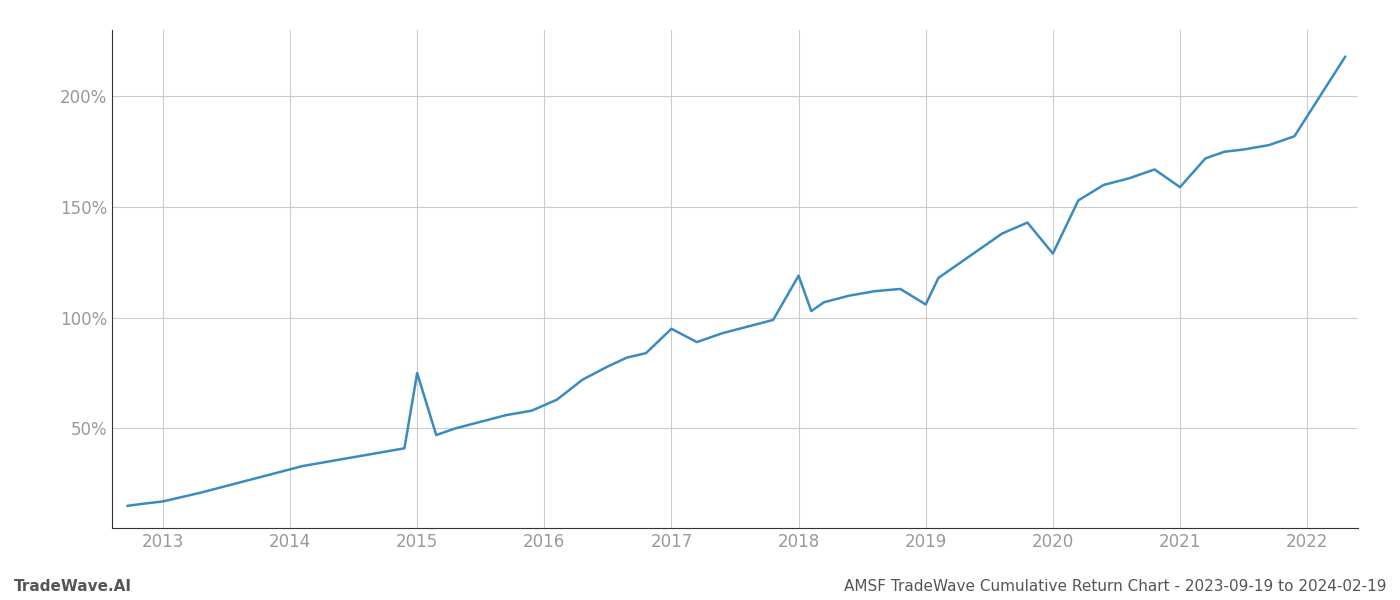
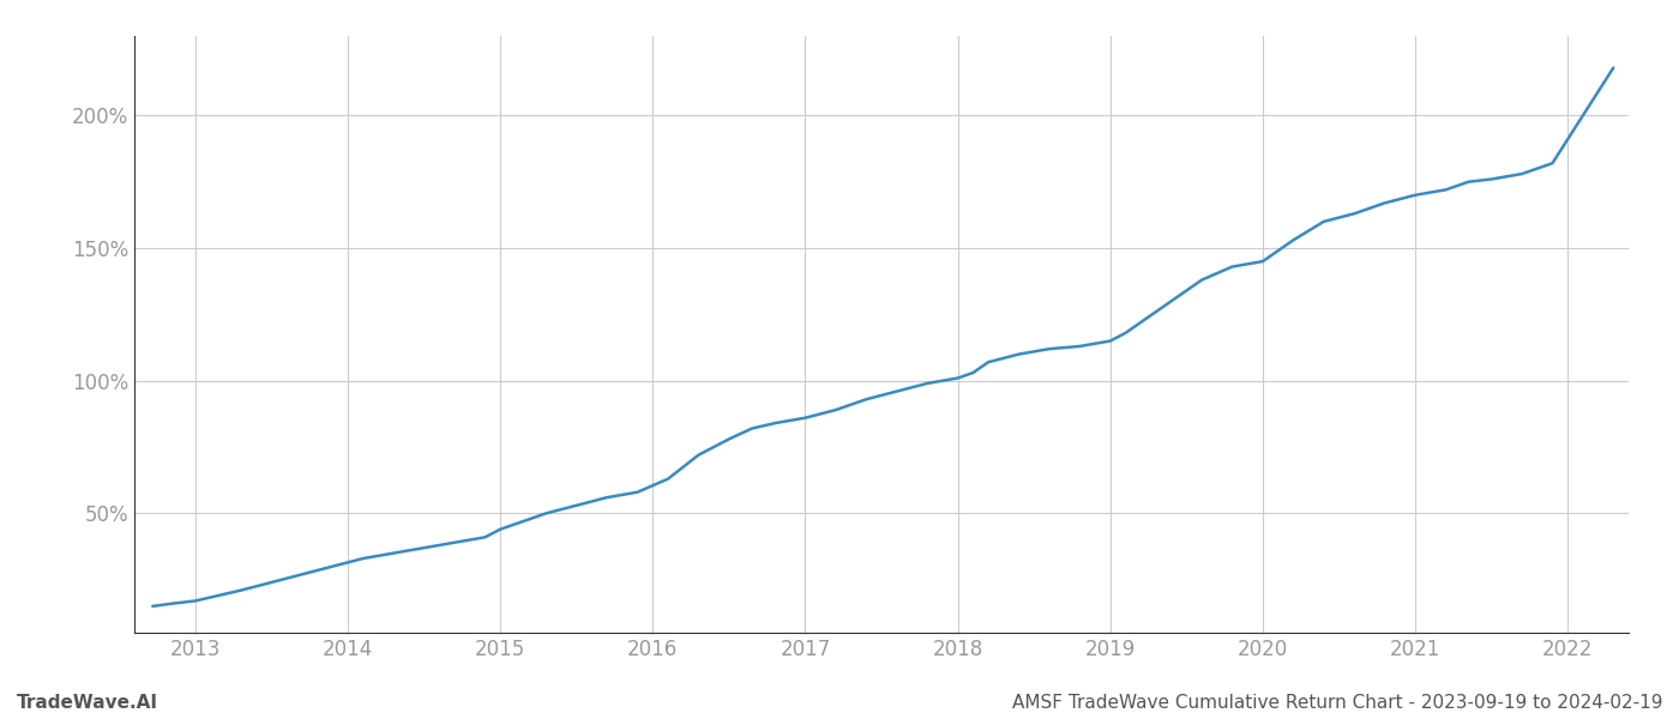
2015: 75% -> 44%
2017: 95% -> 86%
2018: 119% -> 101%
2019: 106% -> 115%
2020: 129% -> 145%
2021: 159% -> 170%
